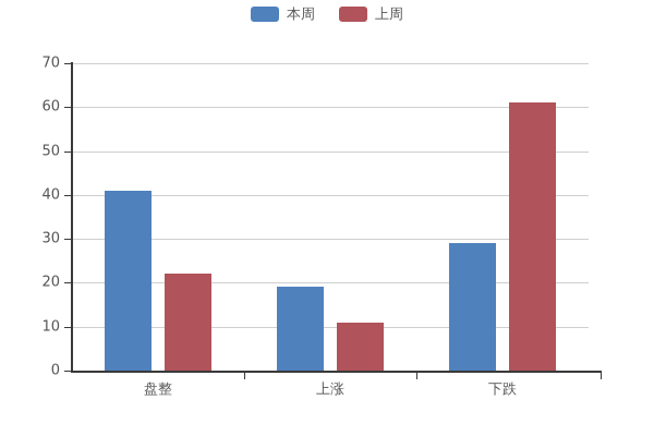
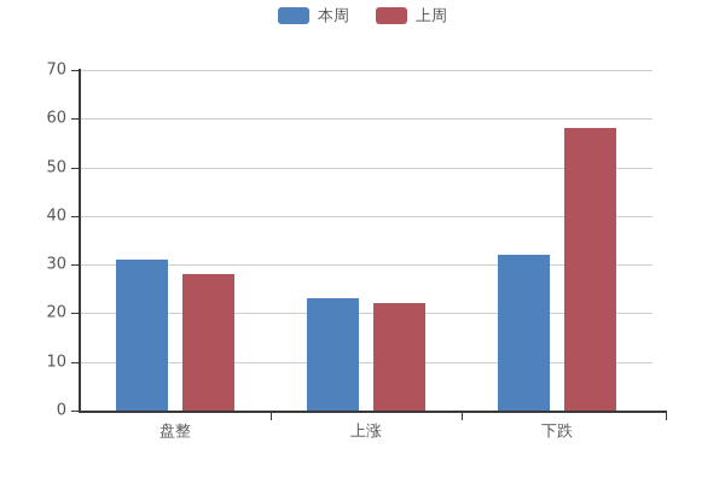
本周/盘整: 41 -> 31
上周/盘整: 22 -> 28
本周/上涨: 19 -> 23
上周/上涨: 11 -> 22
本周/下跌: 29 -> 32
上周/下跌: 61 -> 58
